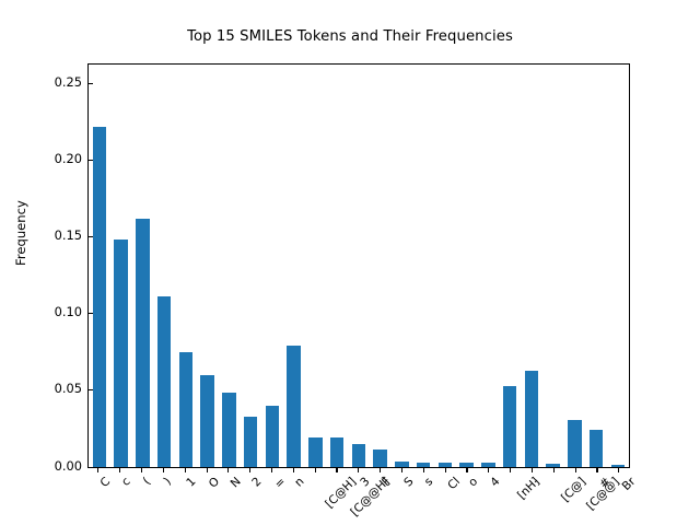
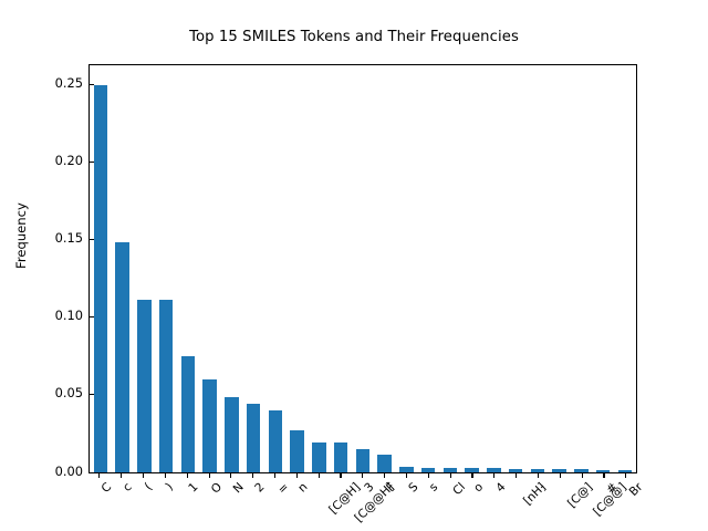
C: 0.222 -> 0.250
(: 0.162 -> 0.111
2: 0.033 -> 0.044
n: 0.079 -> 0.027
[nH]: 0.053 -> 0.002
-: 0.063 -> 0.002
[C@@]: 0.031 -> 0.002
#: 0.024 -> 0.002
